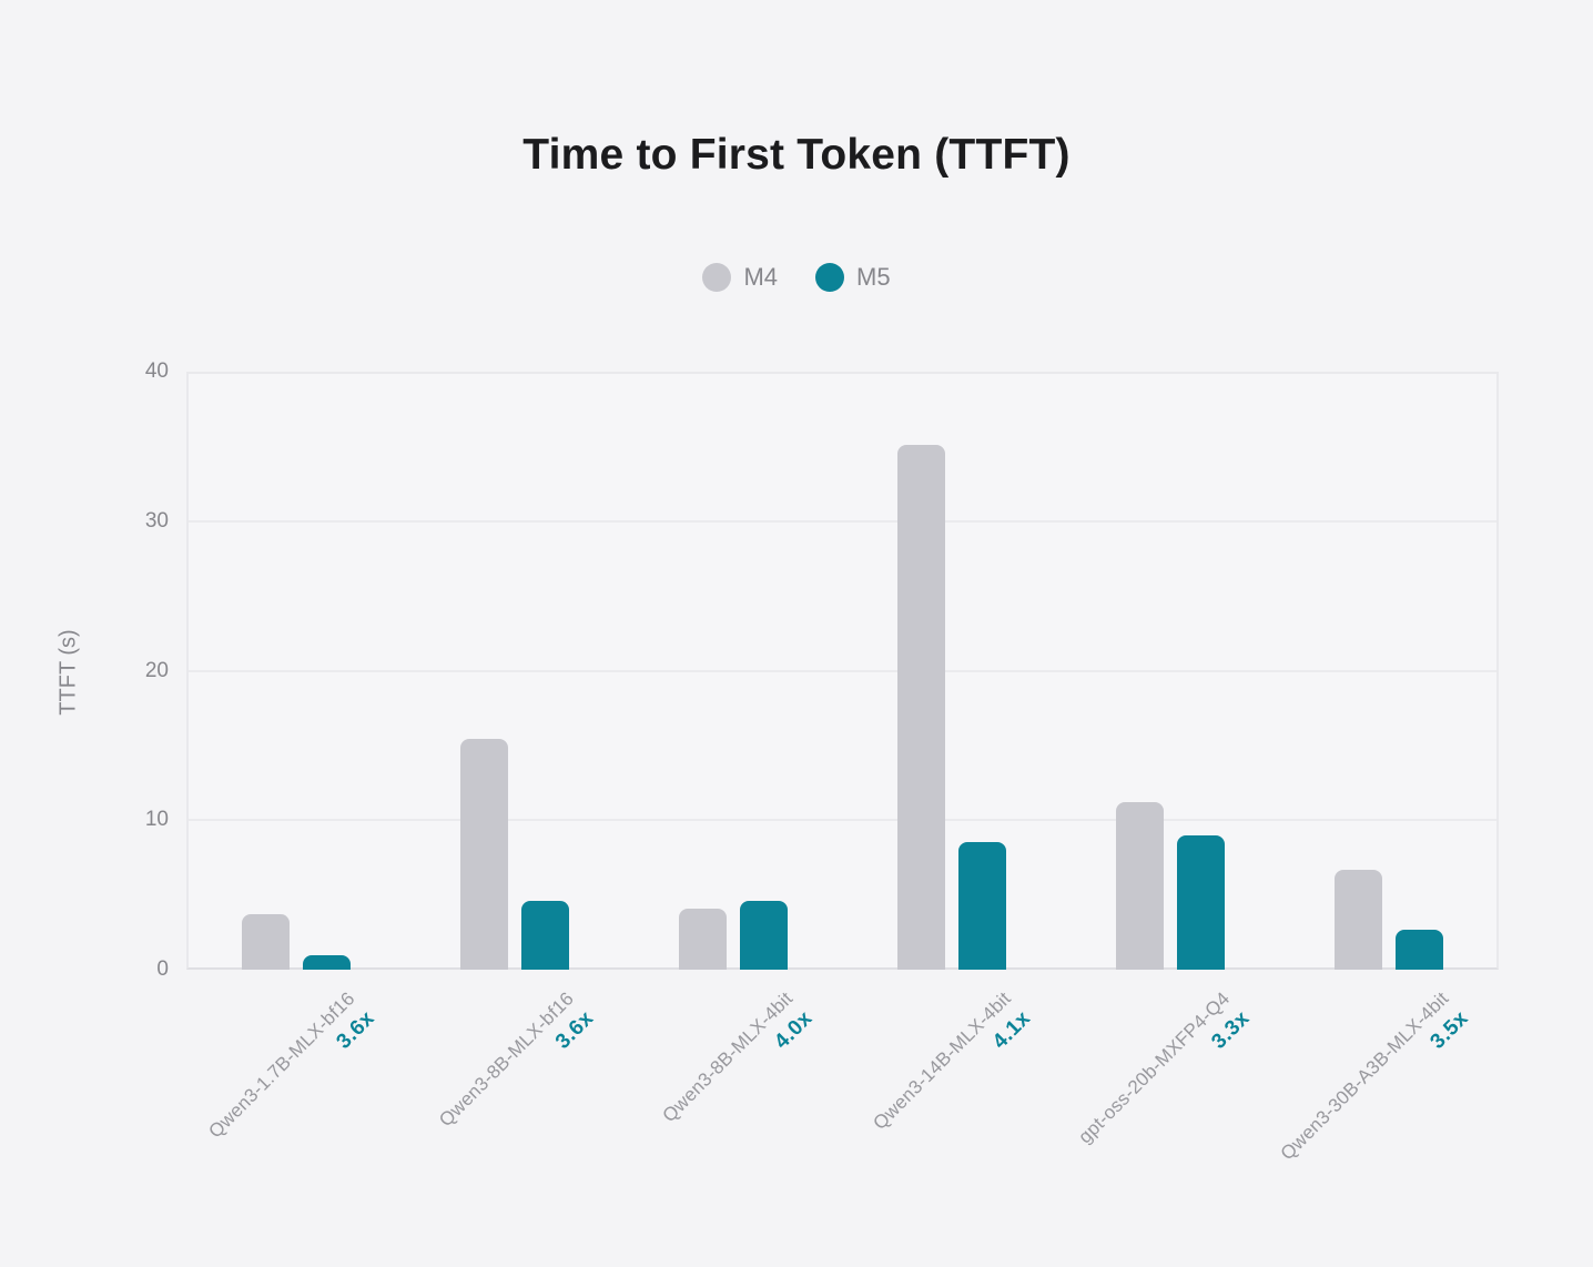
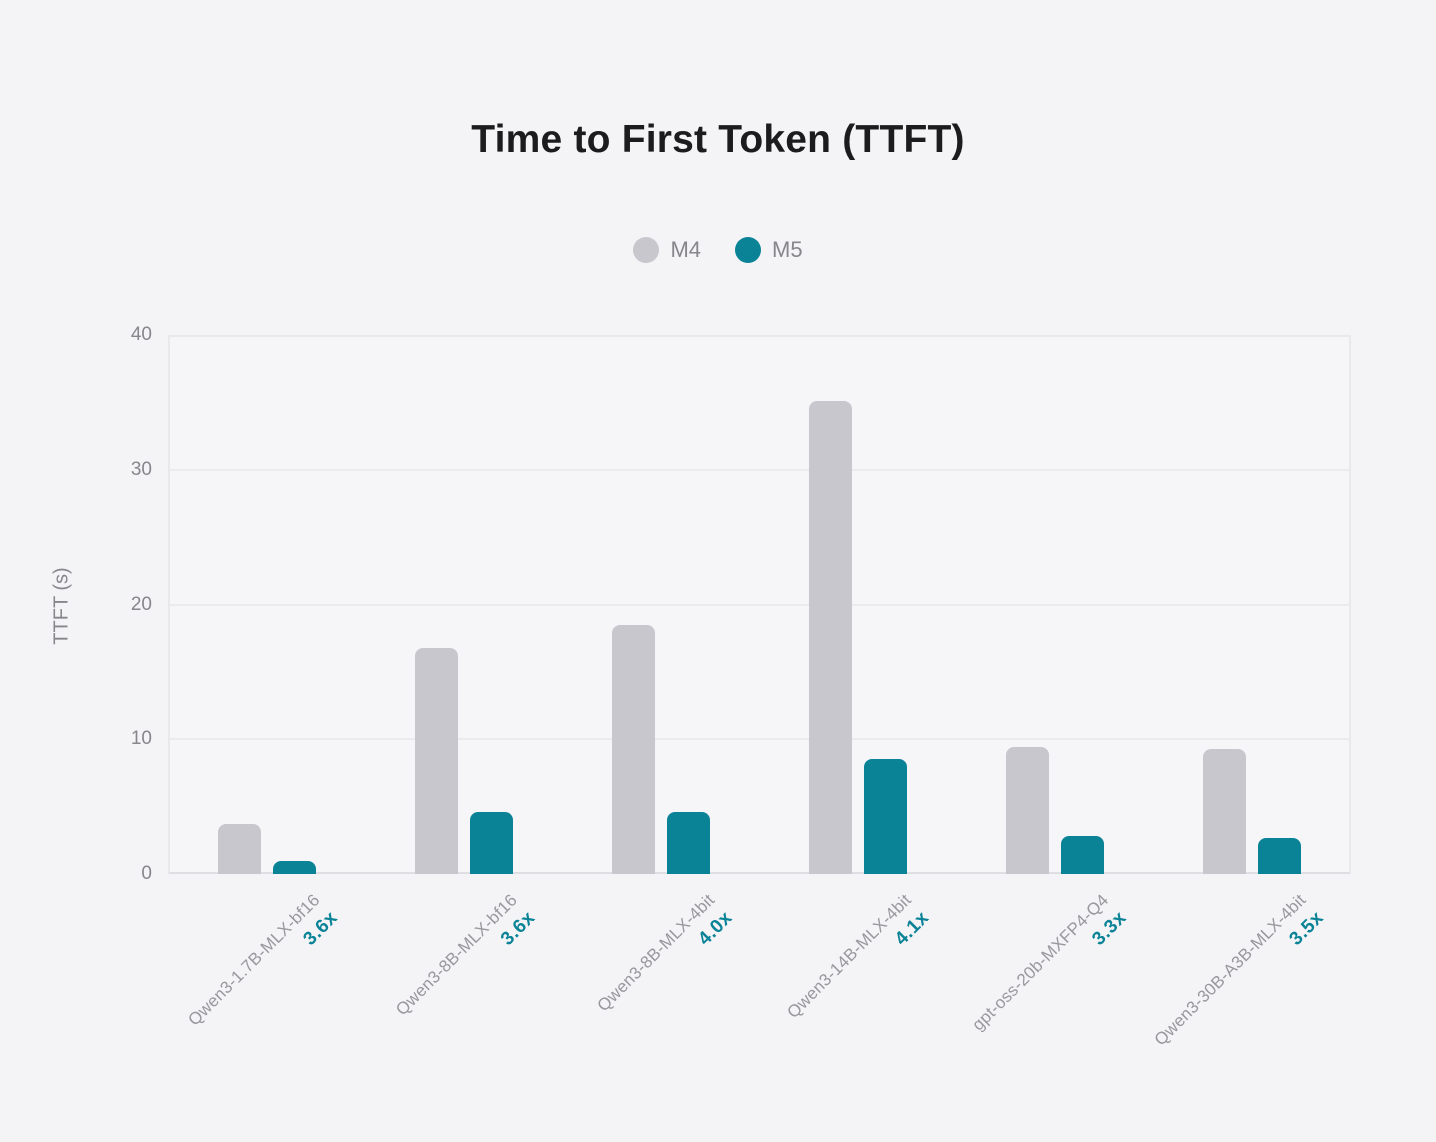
M4/Qwen3-8B-MLX-bf16: 15.4 -> 16.8
M4/Qwen3-8B-MLX-4bit: 4.1 -> 18.5
M4/gpt-oss-20b-MXFP4-Q4: 11.2 -> 9.4
M5/gpt-oss-20b-MXFP4-Q4: 9.0 -> 2.9
M4/Qwen3-30B-A3B-MLX-4bit: 6.7 -> 9.3
